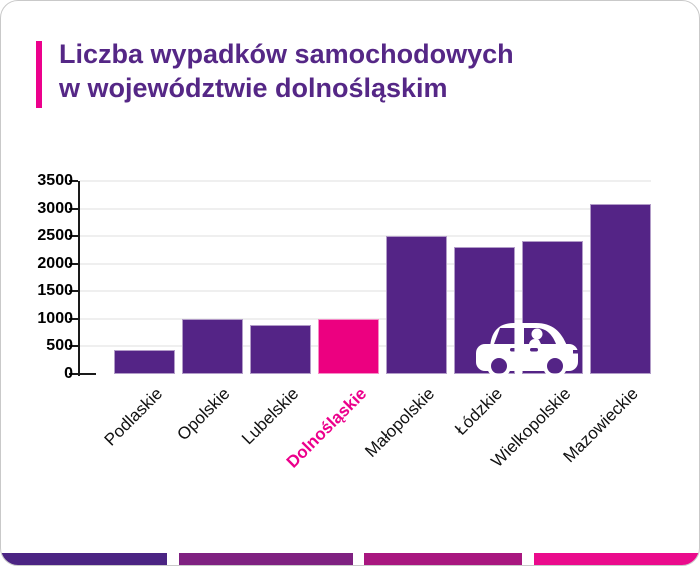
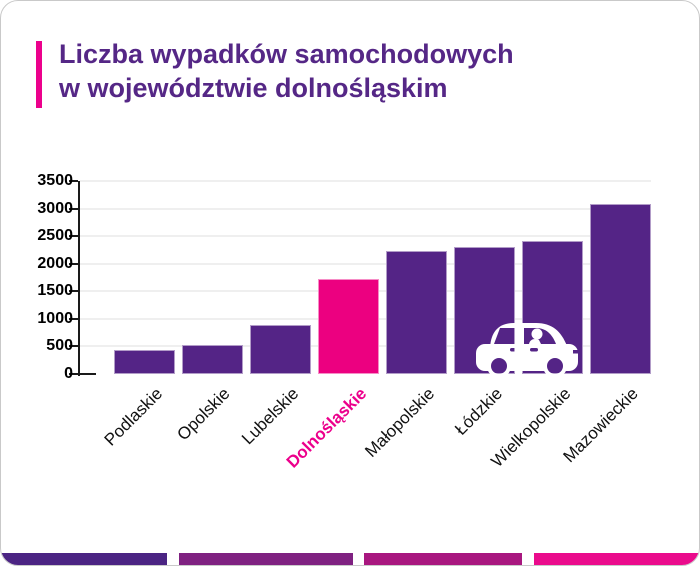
Opolskie: 1000 -> 500
Dolnośląskie: 1000 -> 1700
Małopolskie: 2500 -> 2200
